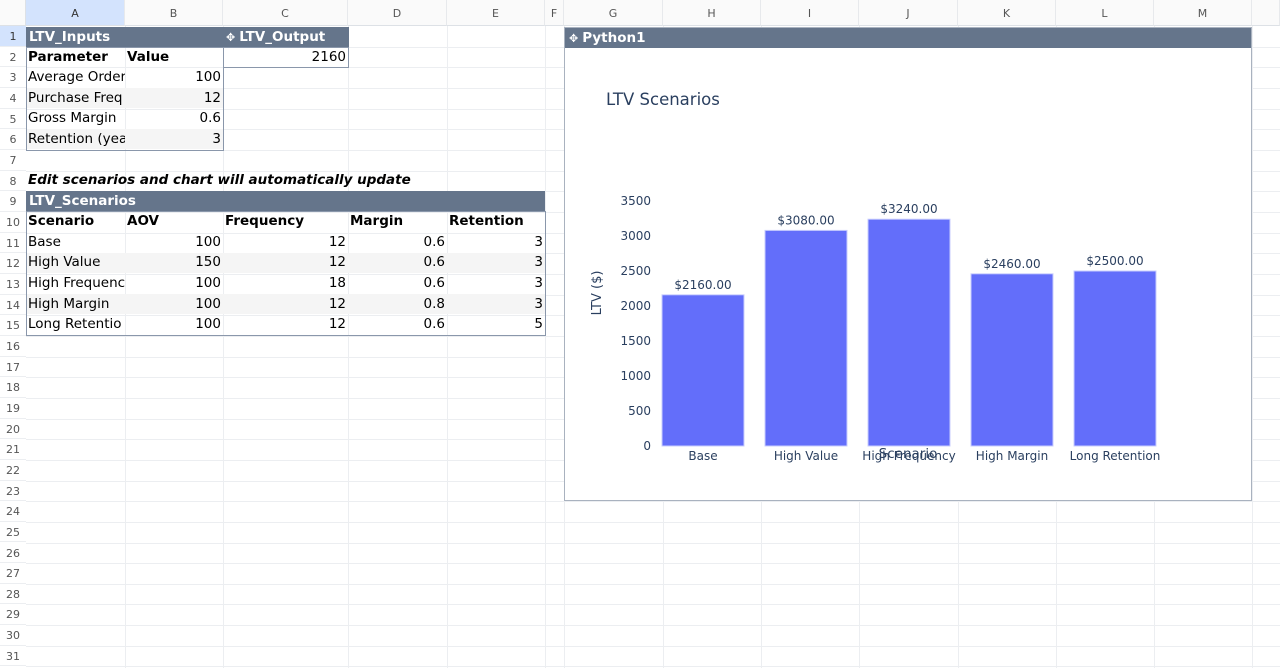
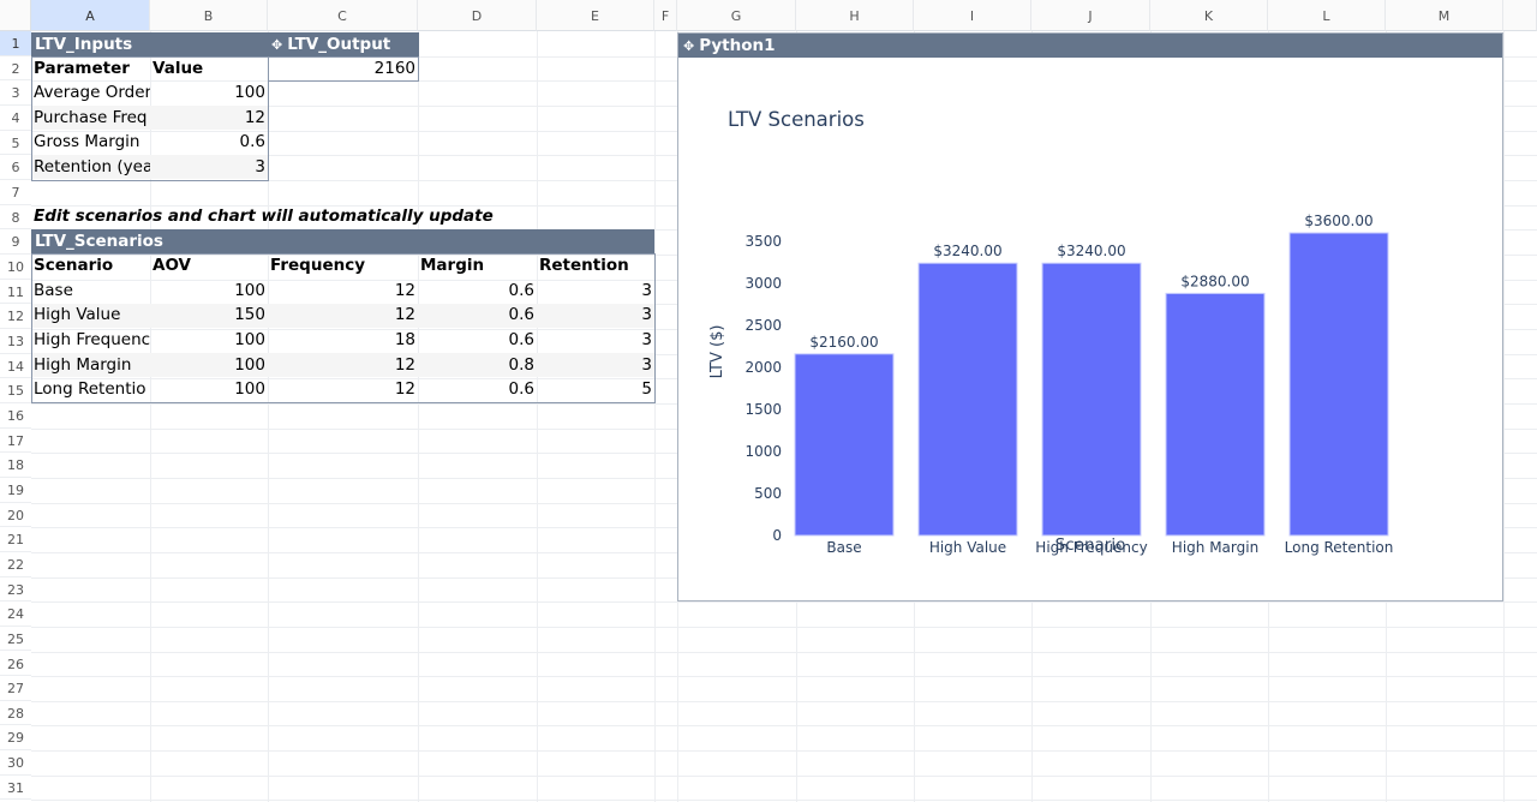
High Value: $3080.00 -> $3240.00
High Margin: $2460.00 -> $2880.00
Long Retention: $2500.00 -> $3600.00
